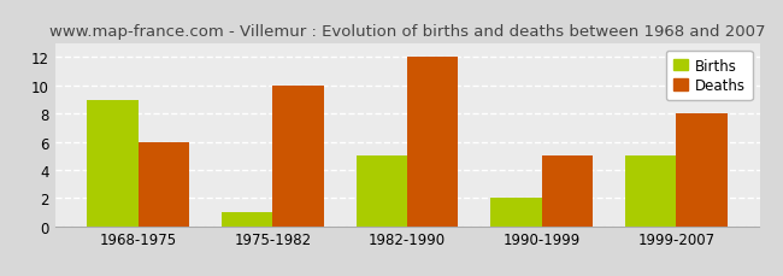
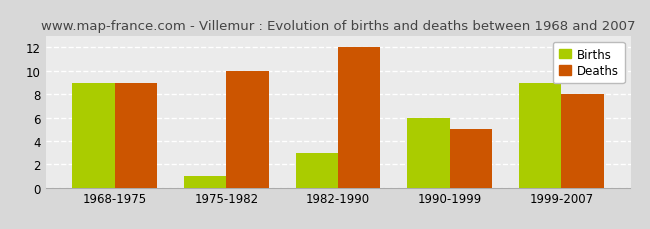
Deaths/1968-1975: 6 -> 9
Births/1982-1990: 5 -> 3
Births/1990-1999: 2 -> 6
Births/1999-2007: 5 -> 9
